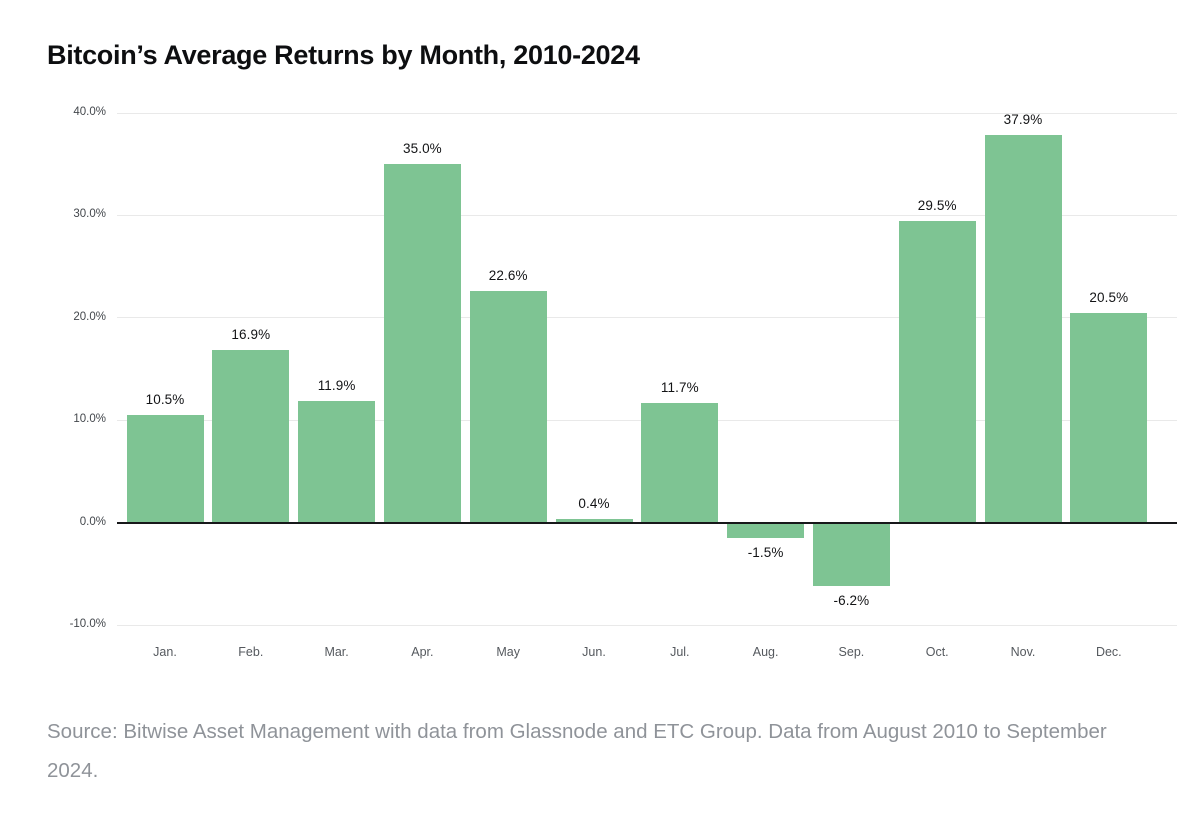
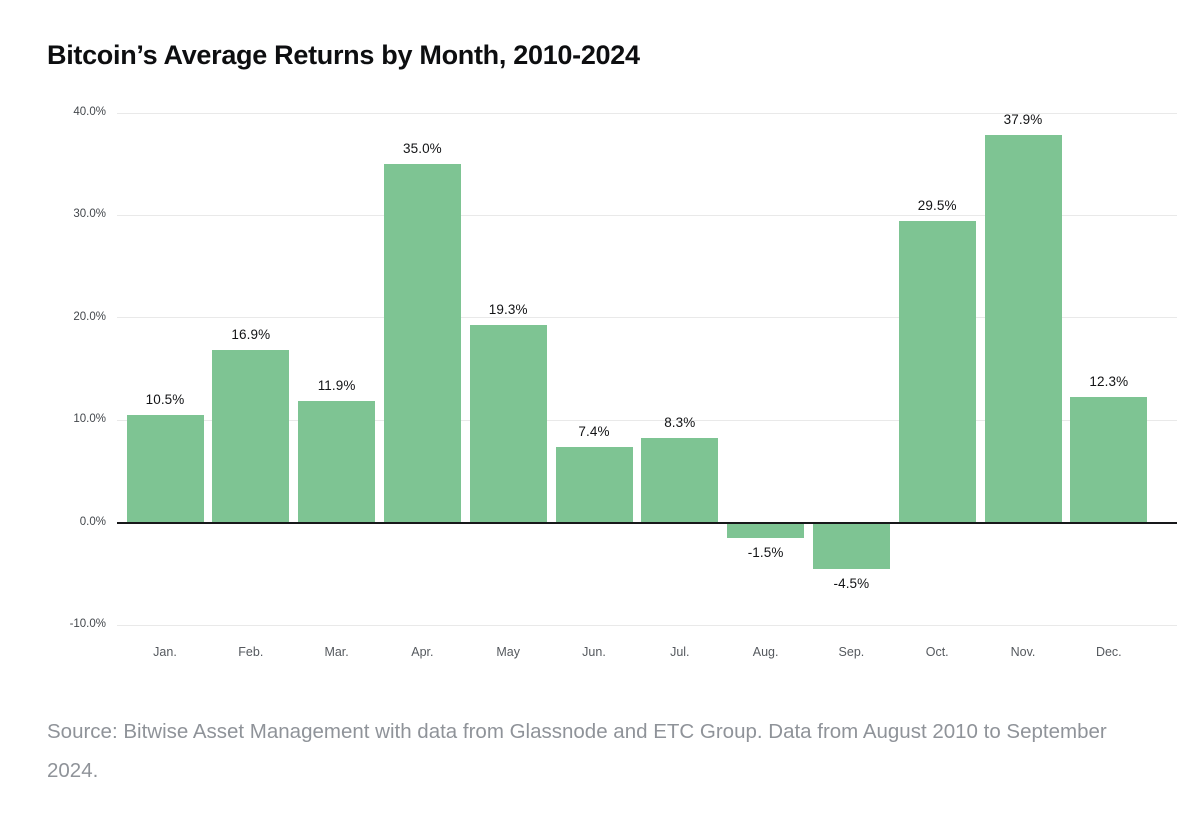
May: 22.6% -> 19.3%
Jun.: 0.4% -> 7.4%
Jul.: 11.7% -> 8.3%
Sep.: -6.2% -> -4.5%
Dec.: 20.5% -> 12.3%
